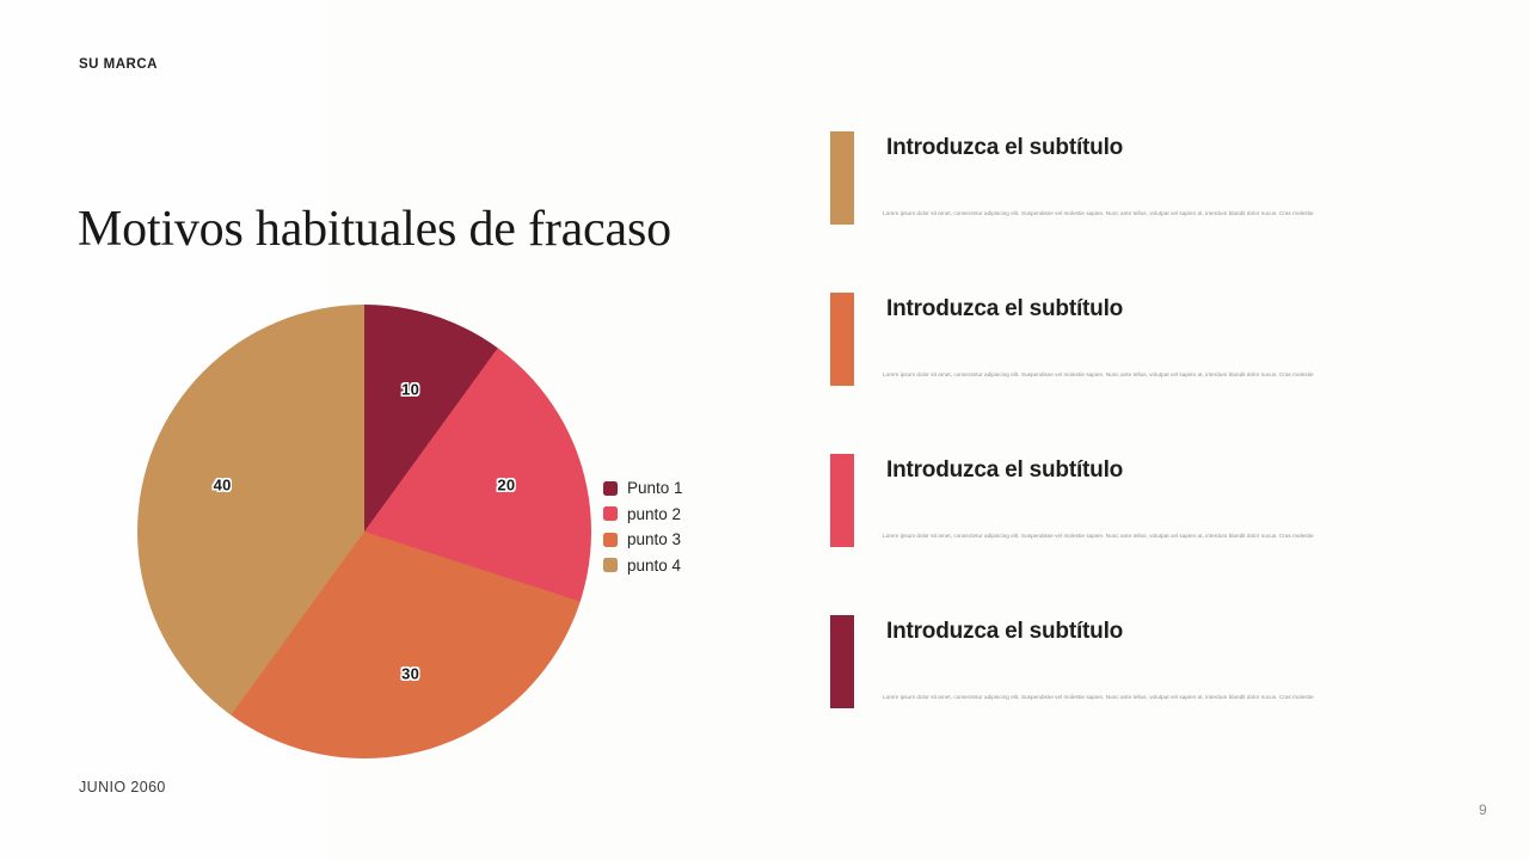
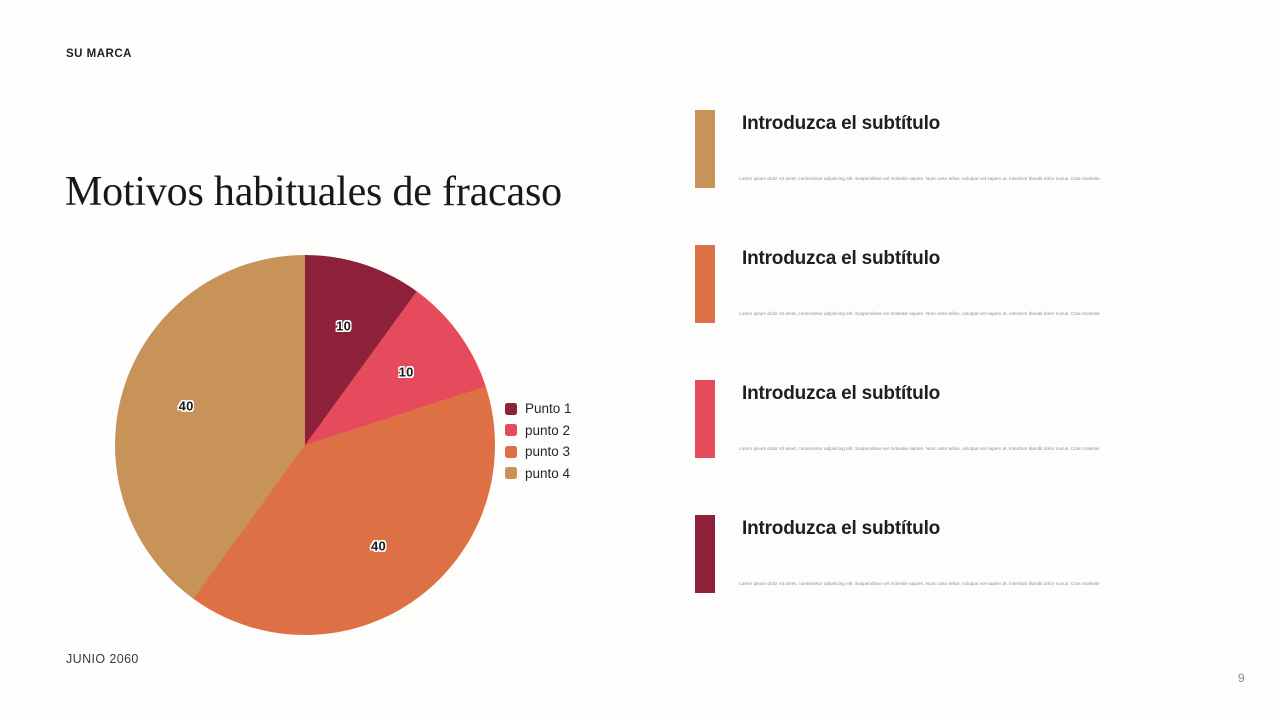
punto 2: 20 -> 10
punto 3: 30 -> 40
